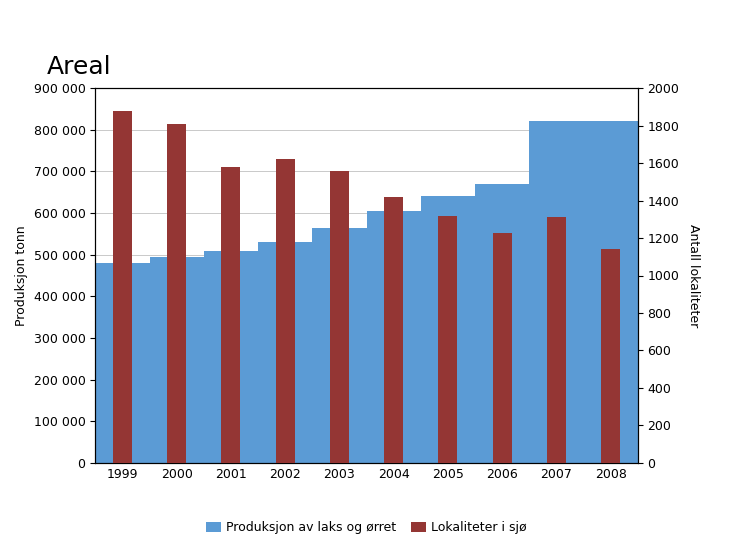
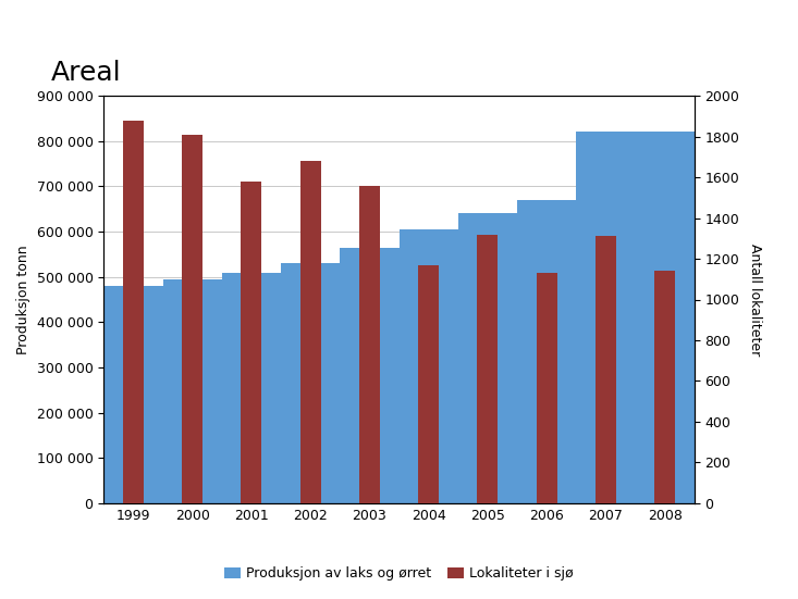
Lokaliteter i sjø/2002: 1620 -> 1680
Lokaliteter i sjø/2004: 1420 -> 1170
Lokaliteter i sjø/2006: 1220 -> 1130
